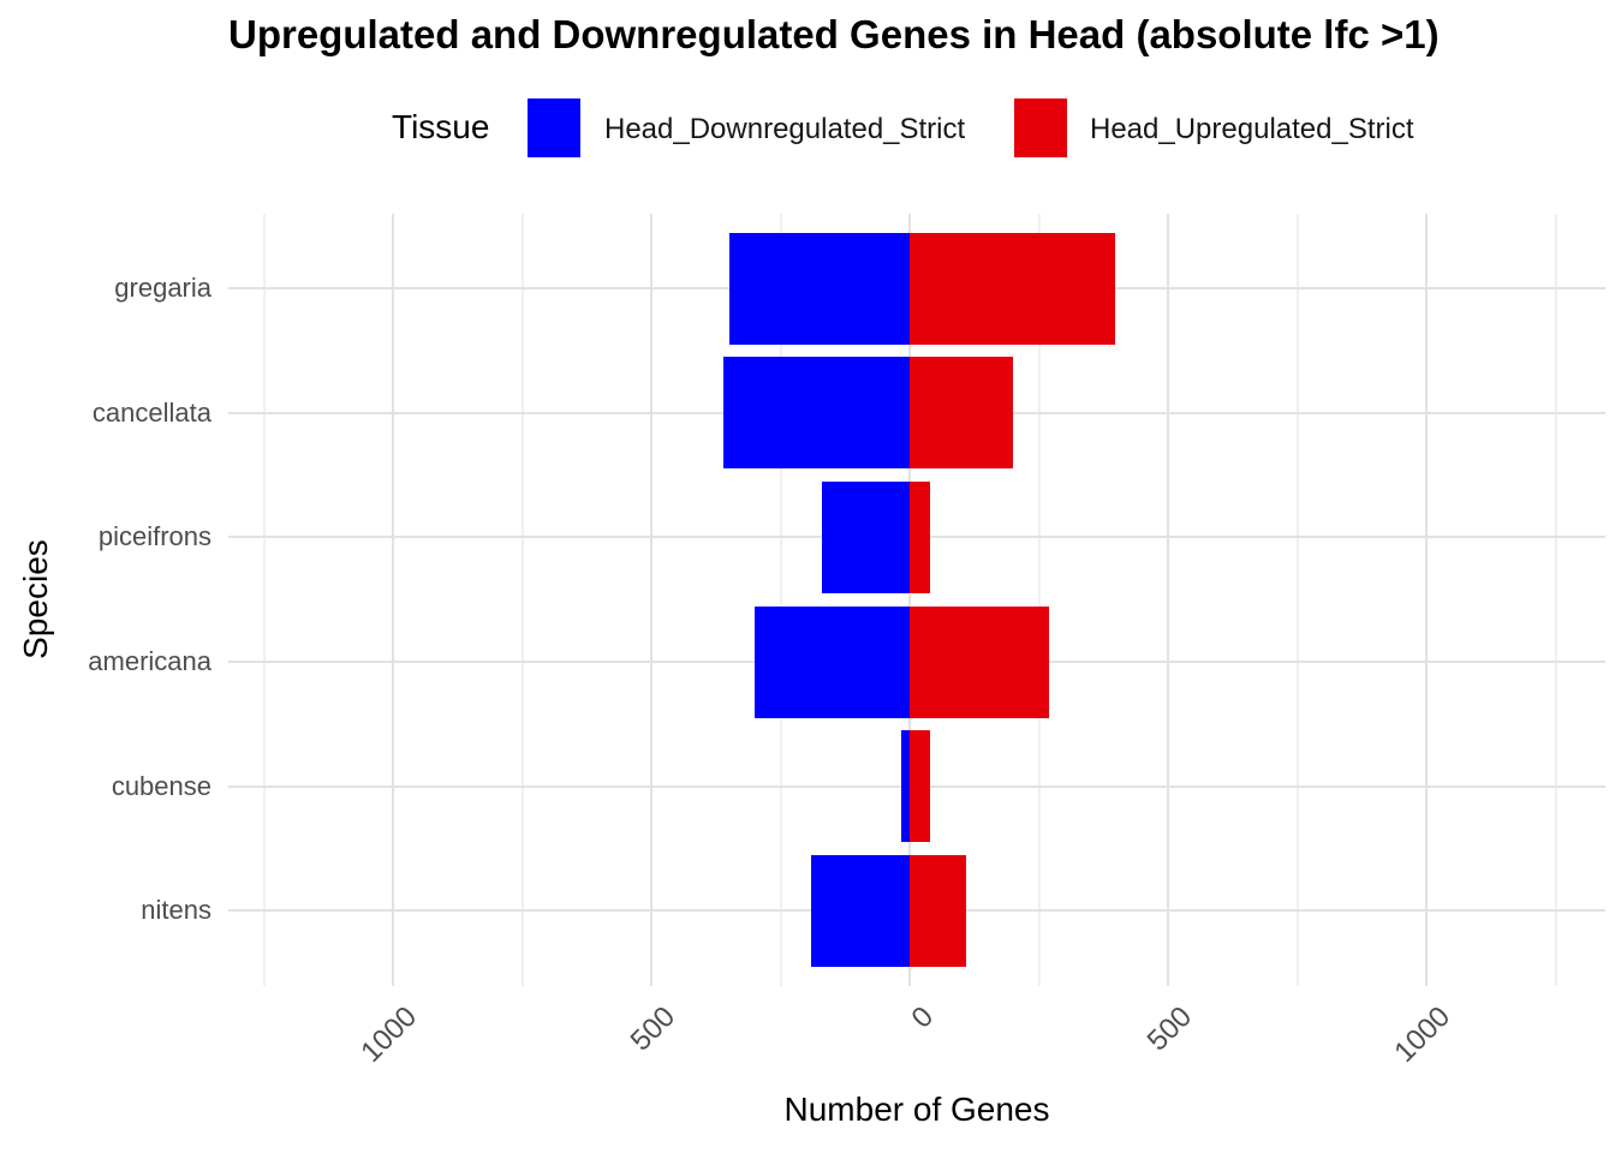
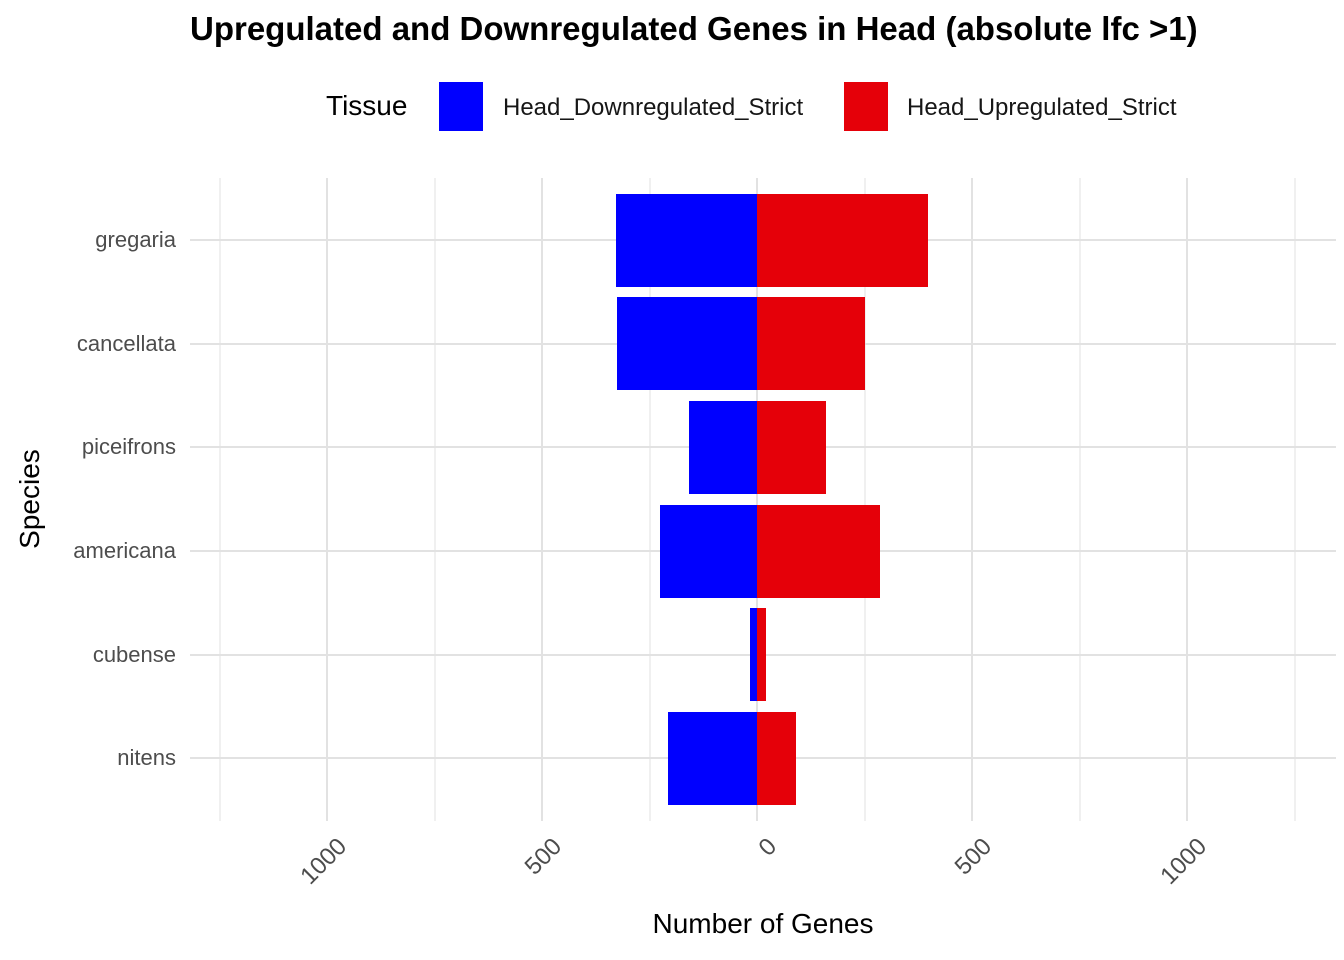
Head_Downregulated_Strict/gregaria: 350 -> 330
Head_Downregulated_Strict/cancellata: 360 -> 330
Head_Upregulated_Strict/cancellata: 200 -> 250
Head_Downregulated_Strict/piceifrons: 170 -> 160
Head_Upregulated_Strict/piceifrons: 40 -> 160
Head_Downregulated_Strict/americana: 300 -> 220
Head_Upregulated_Strict/americana: 270 -> 280
Head_Upregulated_Strict/cubense: 40 -> 20
Head_Downregulated_Strict/nitens: 190 -> 210
Head_Upregulated_Strict/nitens: 110 -> 90
